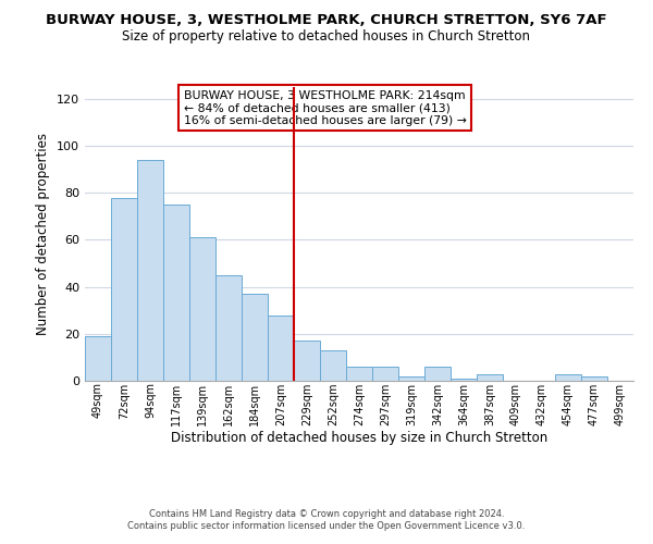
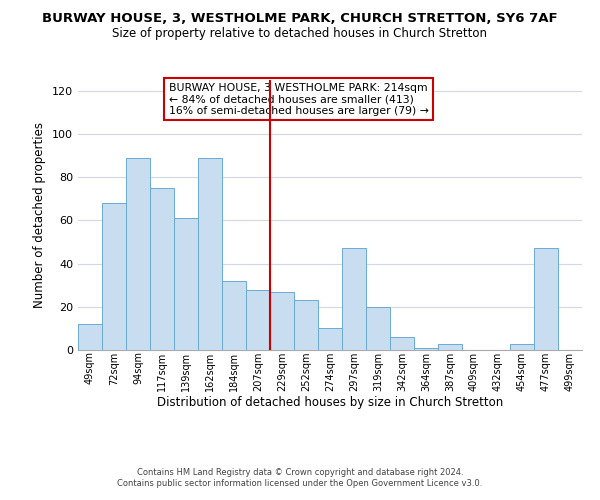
49sqm: 19 -> 12
72sqm: 78 -> 68
94sqm: 94 -> 89
162sqm: 45 -> 89
184sqm: 37 -> 32
229sqm: 17 -> 27
252sqm: 13 -> 23
274sqm: 6 -> 10
297sqm: 6 -> 47
319sqm: 2 -> 20
477sqm: 2 -> 47
